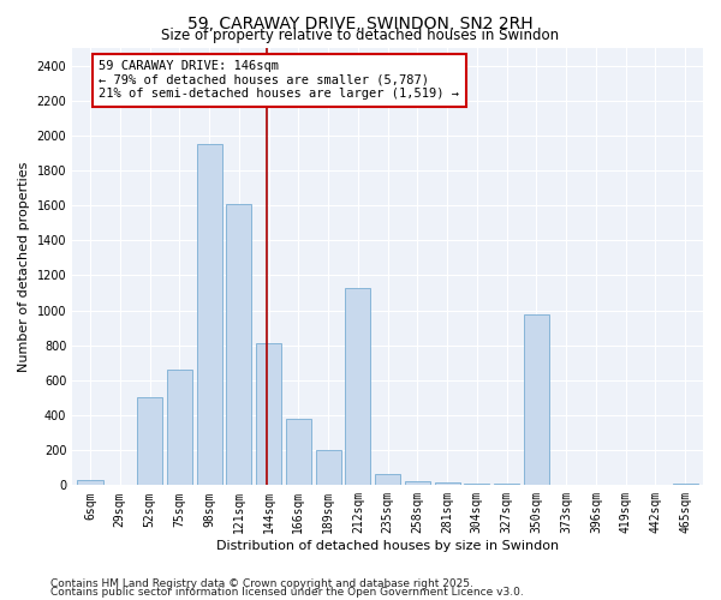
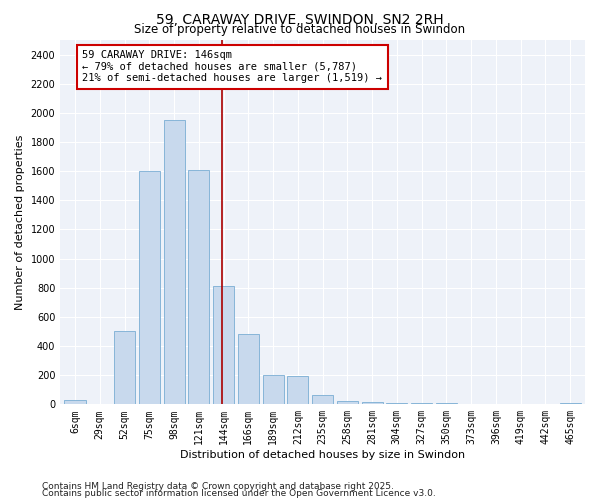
75sqm: 660 -> 1600
166sqm: 380 -> 480
212sqm: 1130 -> 200
350sqm: 980 -> 10
